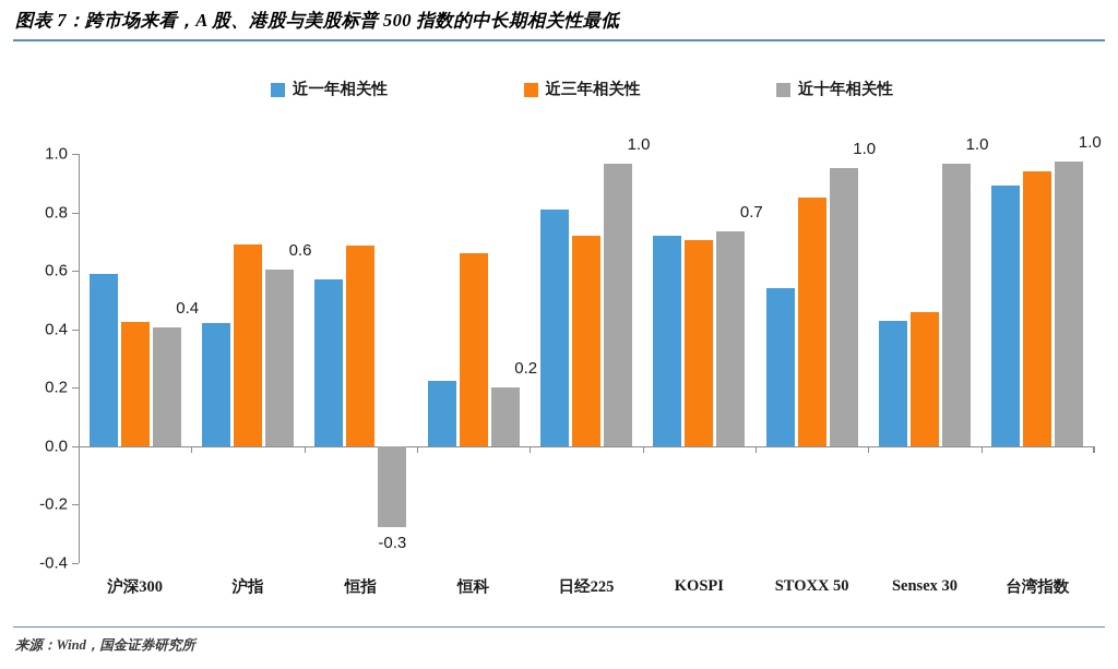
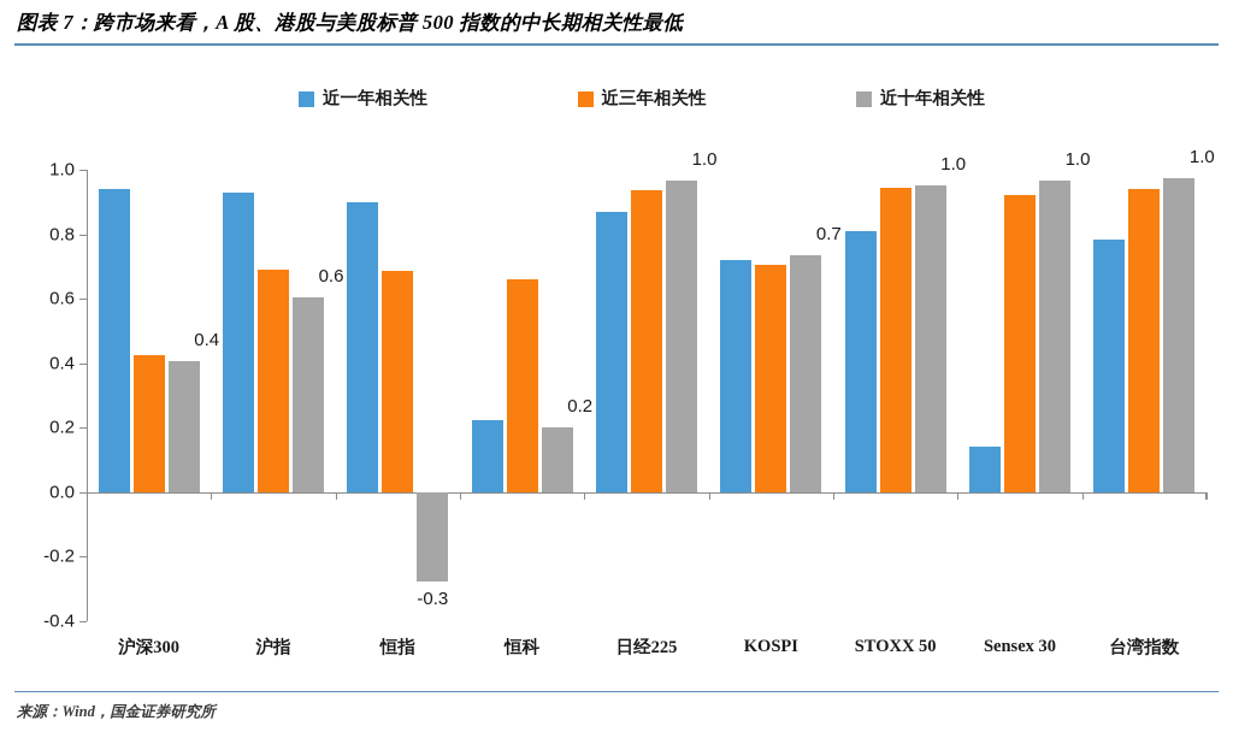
近一年相关性/沪深300: 0.59 -> 0.94
近一年相关性/沪指: 0.42 -> 0.93
近一年相关性/恒指: 0.57 -> 0.90
近一年相关性/日经225: 0.81 -> 0.87
近三年相关性/日经225: 0.72 -> 0.94
近一年相关性/STOXX 50: 0.54 -> 0.81
近三年相关性/STOXX 50: 0.85 -> 0.94
近一年相关性/Sensex 30: 0.43 -> 0.14
近三年相关性/Sensex 30: 0.46 -> 0.92
近一年相关性/台湾指数: 0.89 -> 0.79
